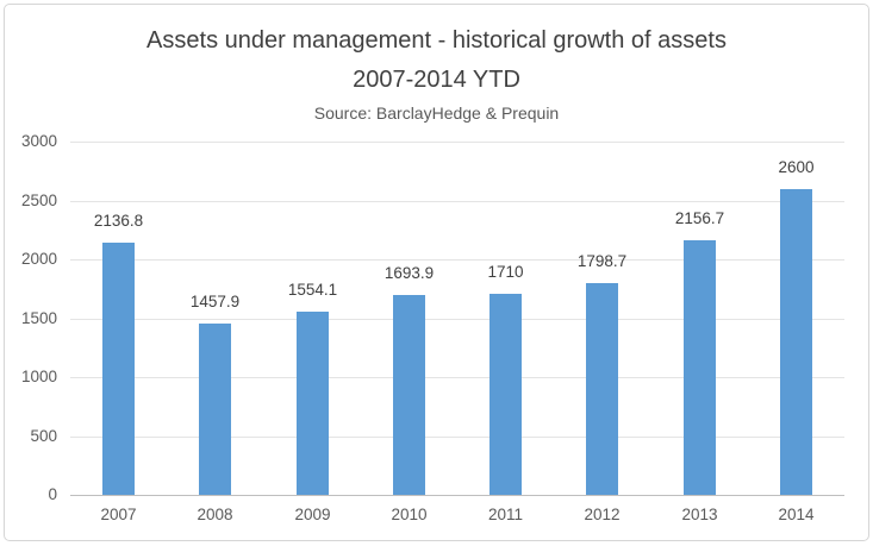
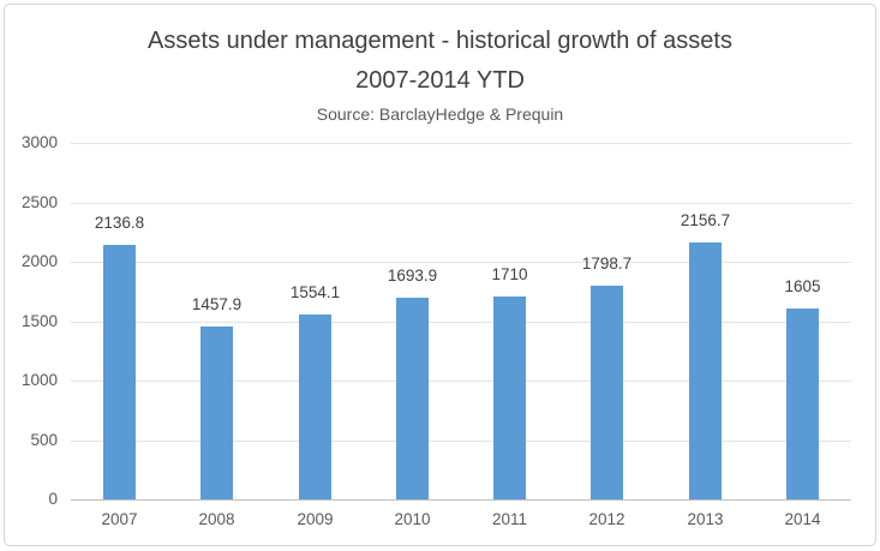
2014: 2600 -> 1605
